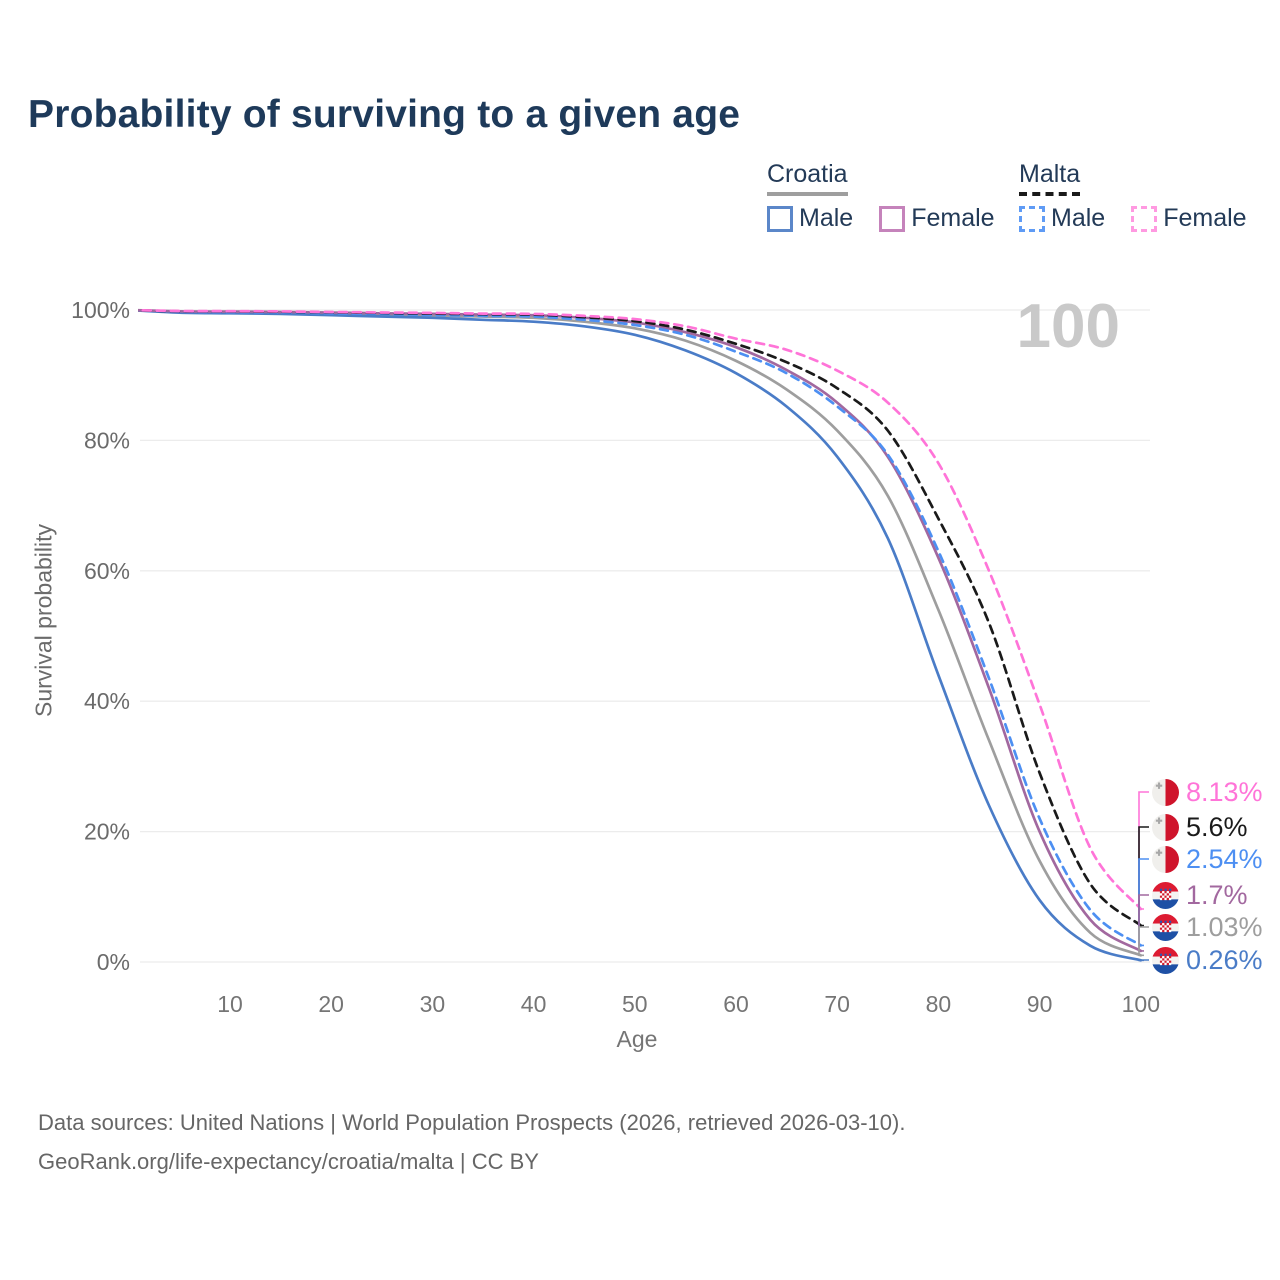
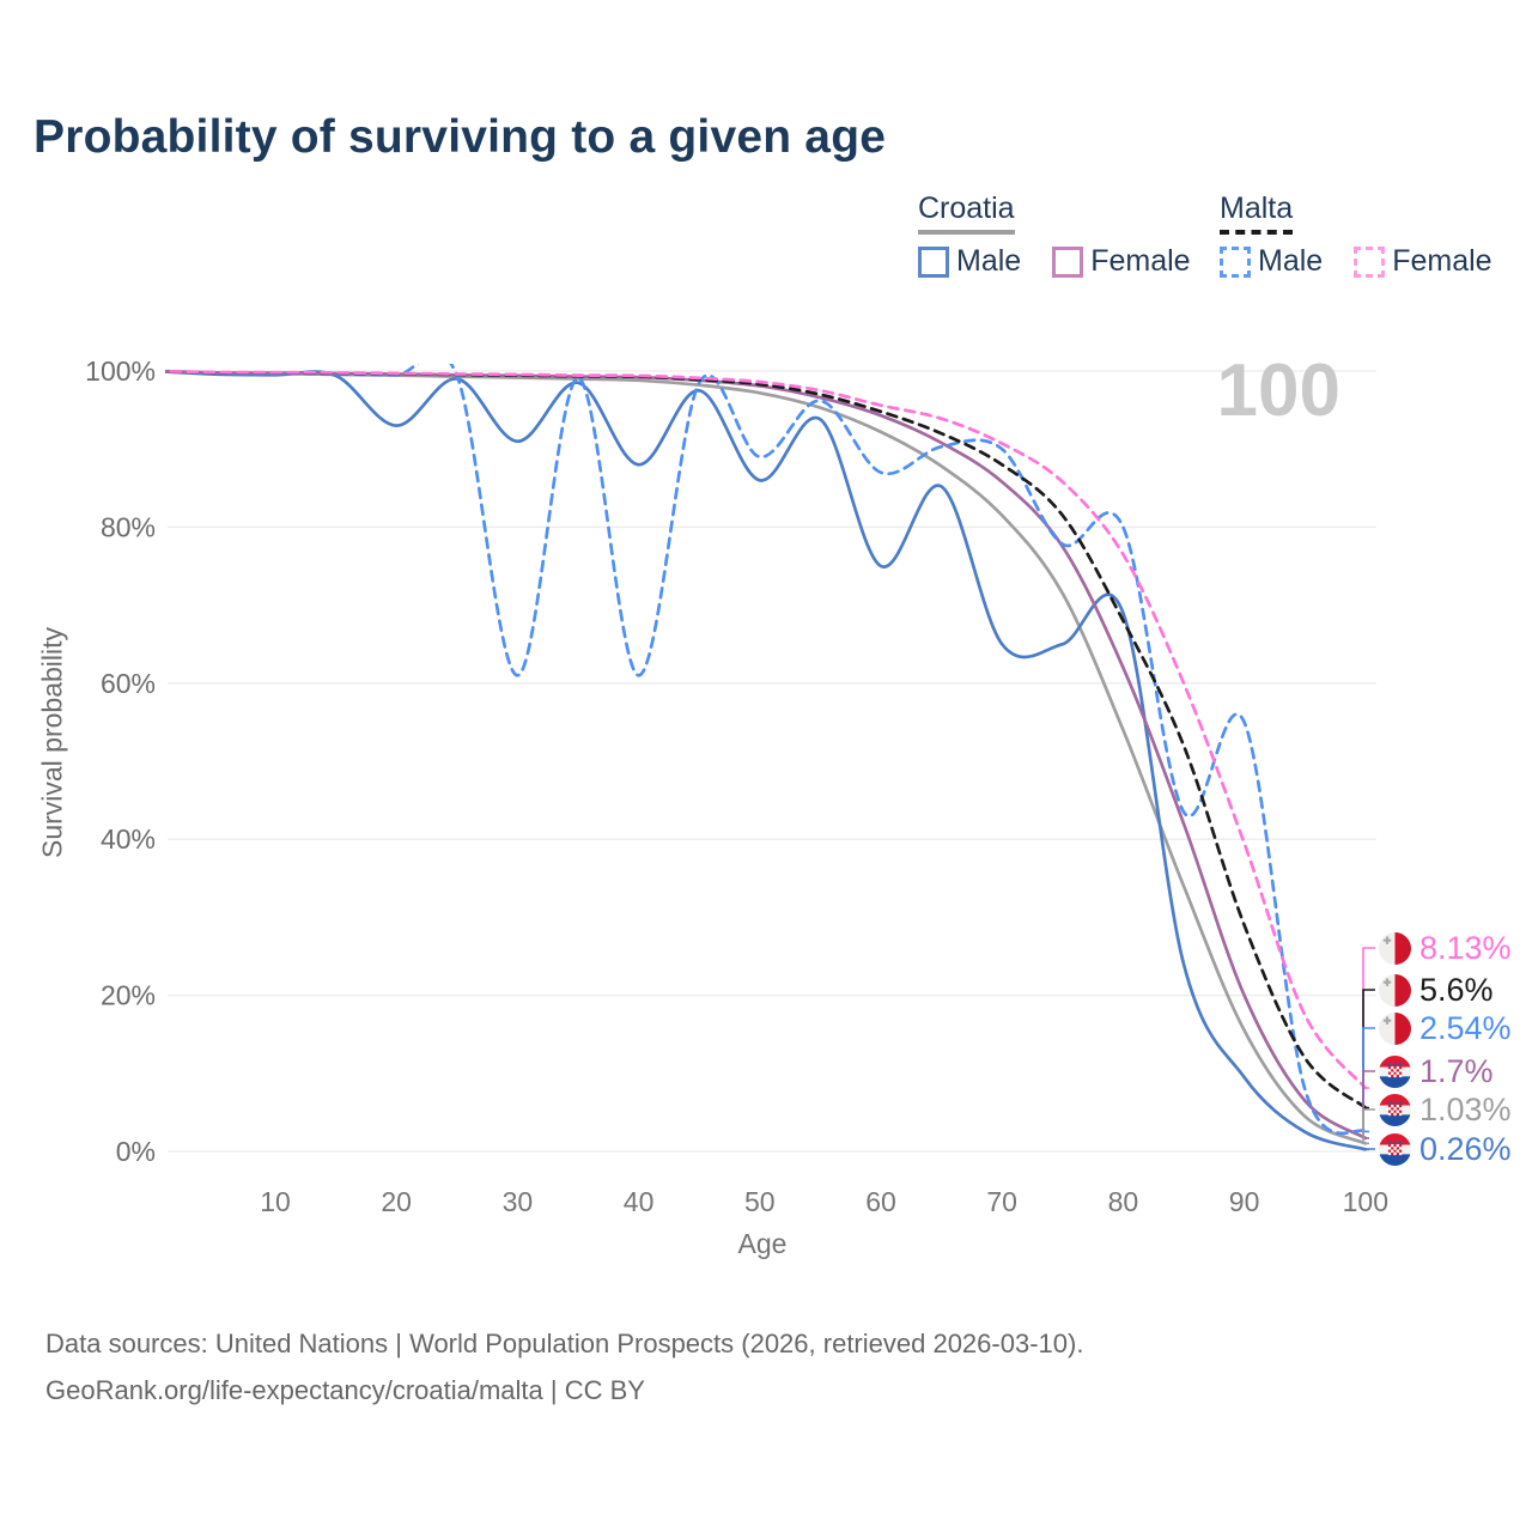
Croatia Male/20: 99% -> 93%
Croatia Male/30: 99% -> 91%
Malta Male/30: 99% -> 61%
Croatia Male/40: 98% -> 88%
Malta Male/40: 99% -> 61%
Croatia Male/50: 96% -> 86%
Malta Male/50: 98% -> 89%
Croatia Male/60: 90% -> 75%
Malta Male/60: 94% -> 87%
Croatia Male/70: 78% -> 65%
Malta Male/70: 85% -> 90%
Croatia Male/80: 44% -> 69%
Malta Male/80: 63% -> 80%
Malta Male/90: 22% -> 55%
